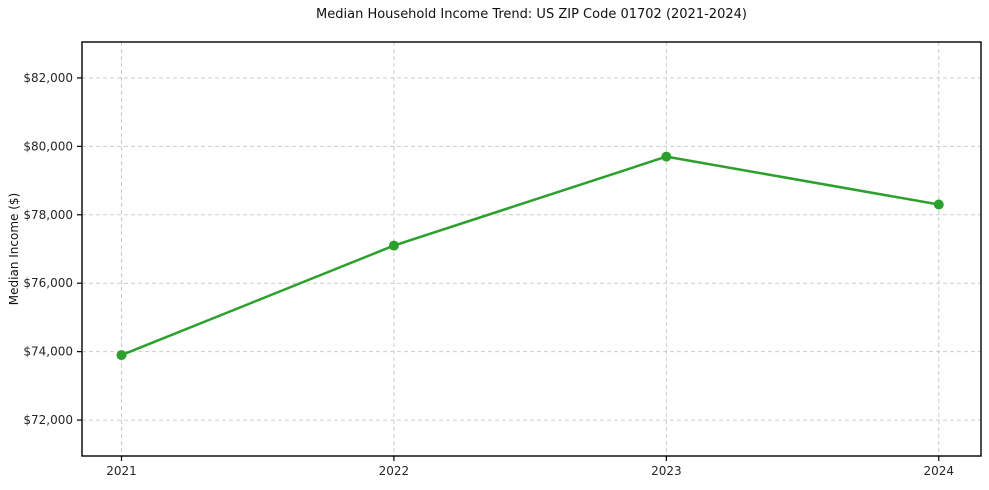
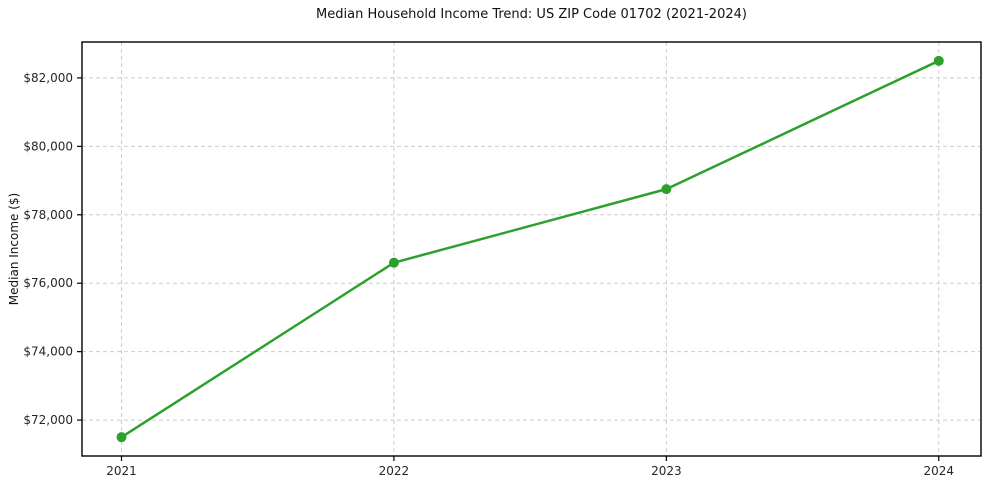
2021: $73900 -> $71500
2022: $77100 -> $76600
2023: $79700 -> $78800
2024: $78300 -> $82500
